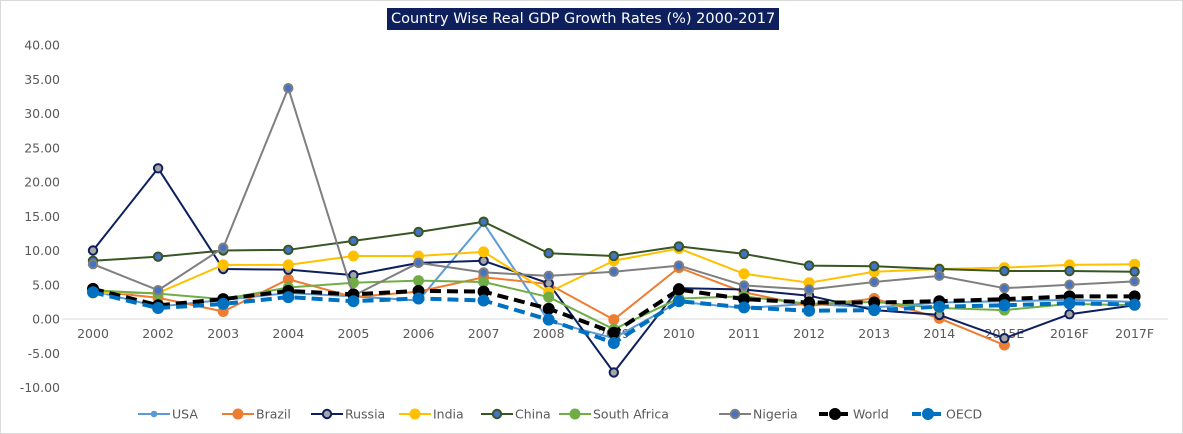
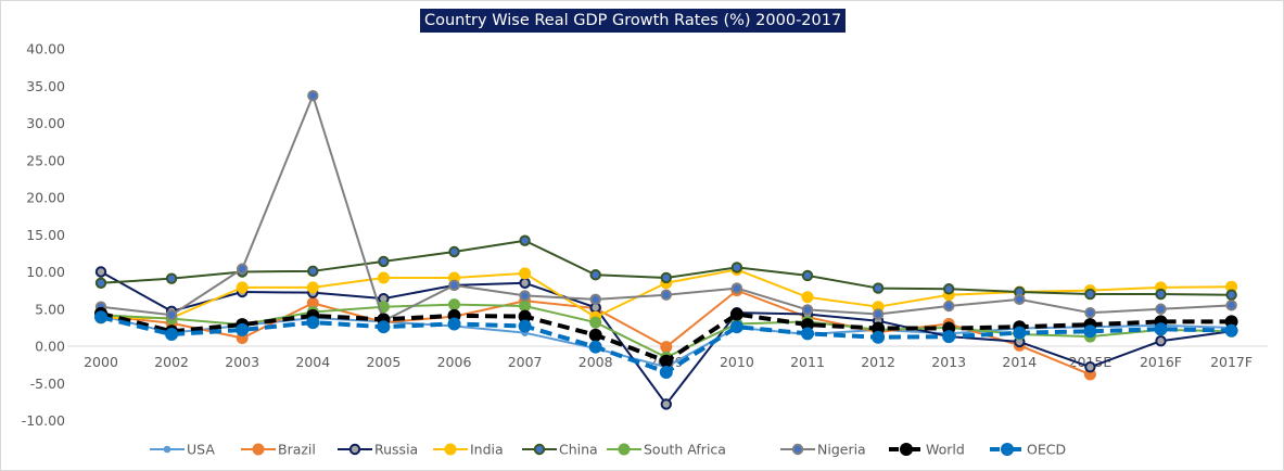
Nigeria/2000: 8 -> 5
Russia/2002: 22 -> 5
USA/2007: 14 -> 2
